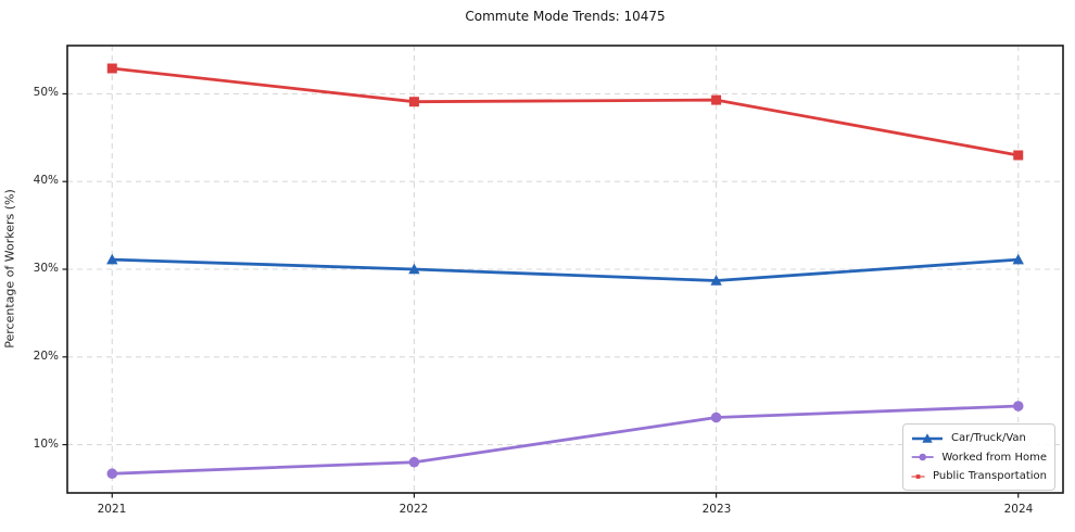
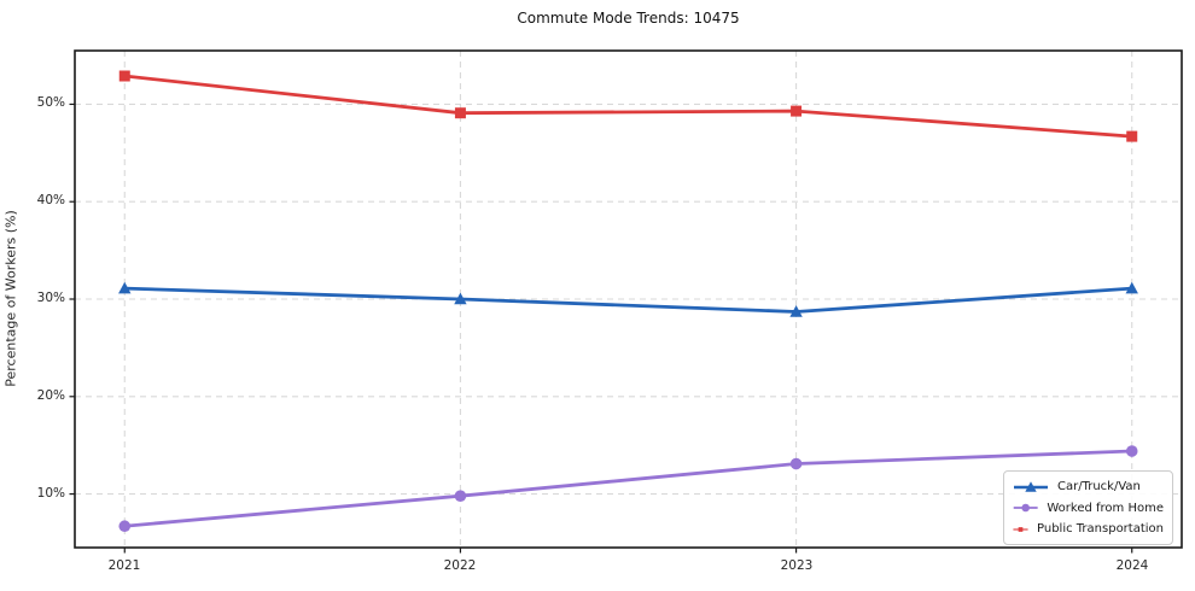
Worked from Home/2022: 8% -> 10%
Public Transportation/2024: 43% -> 47%
